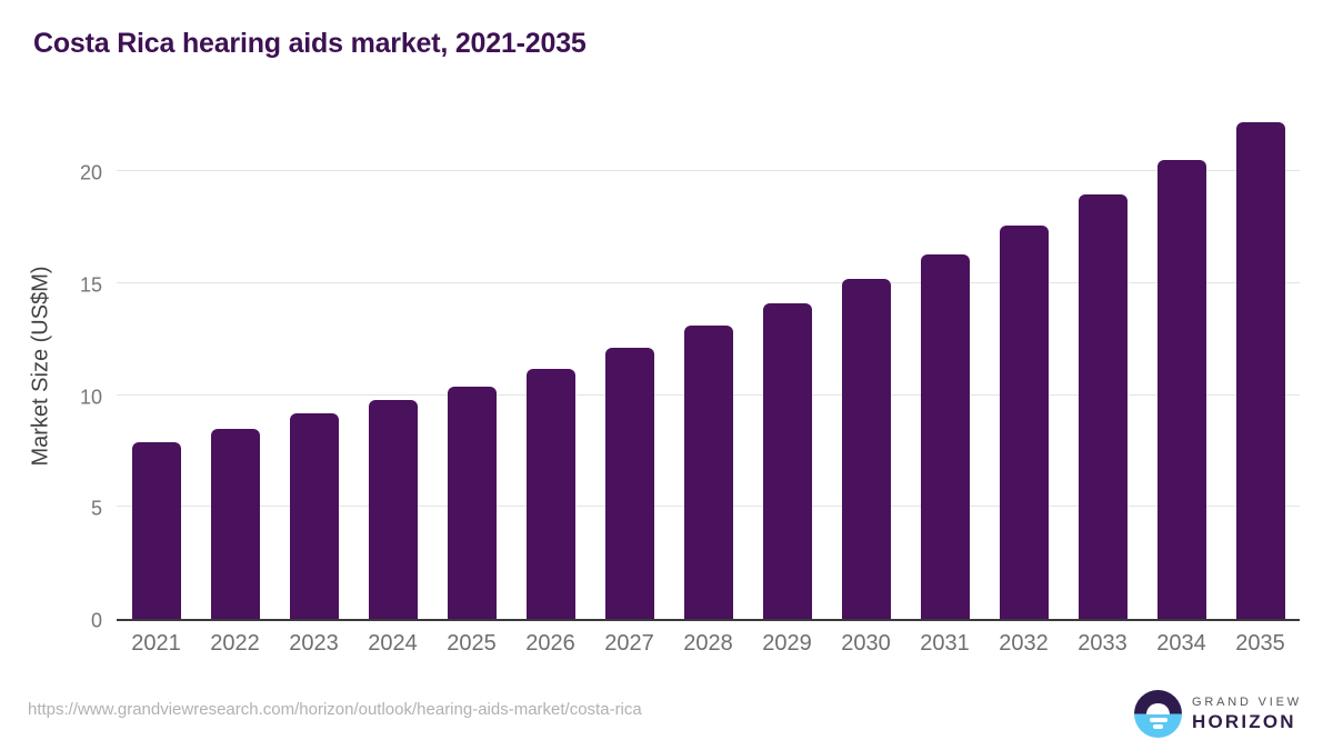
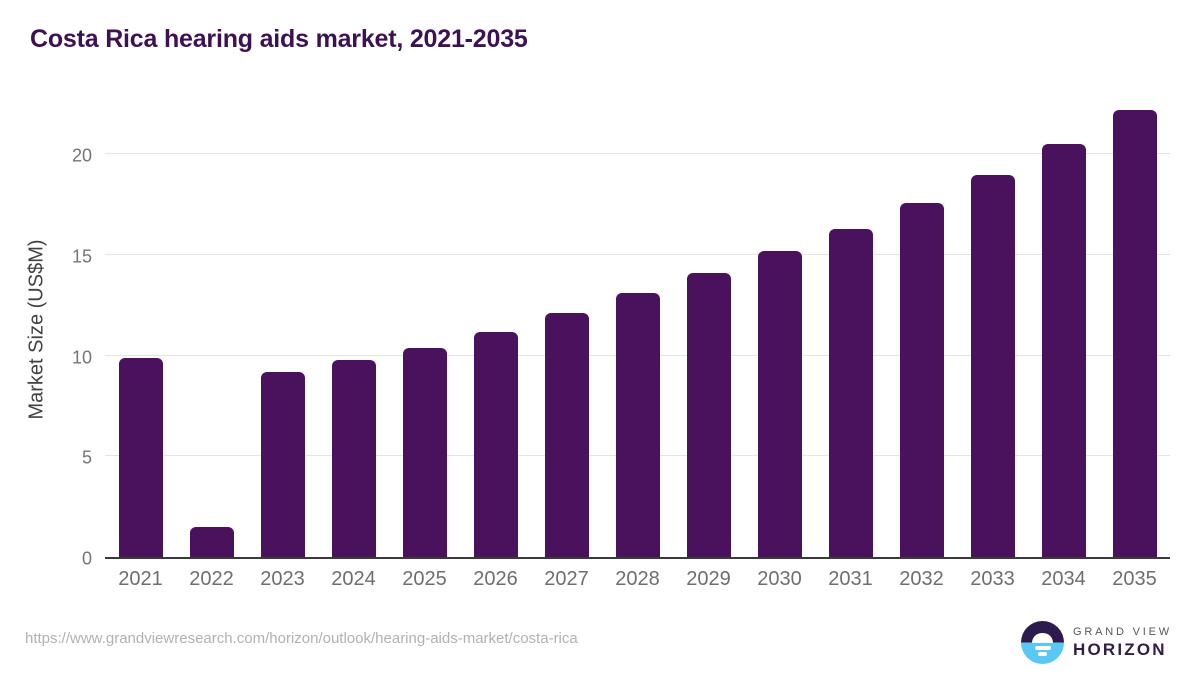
2021: 7.9 -> 9.9
2022: 8.5 -> 1.5
